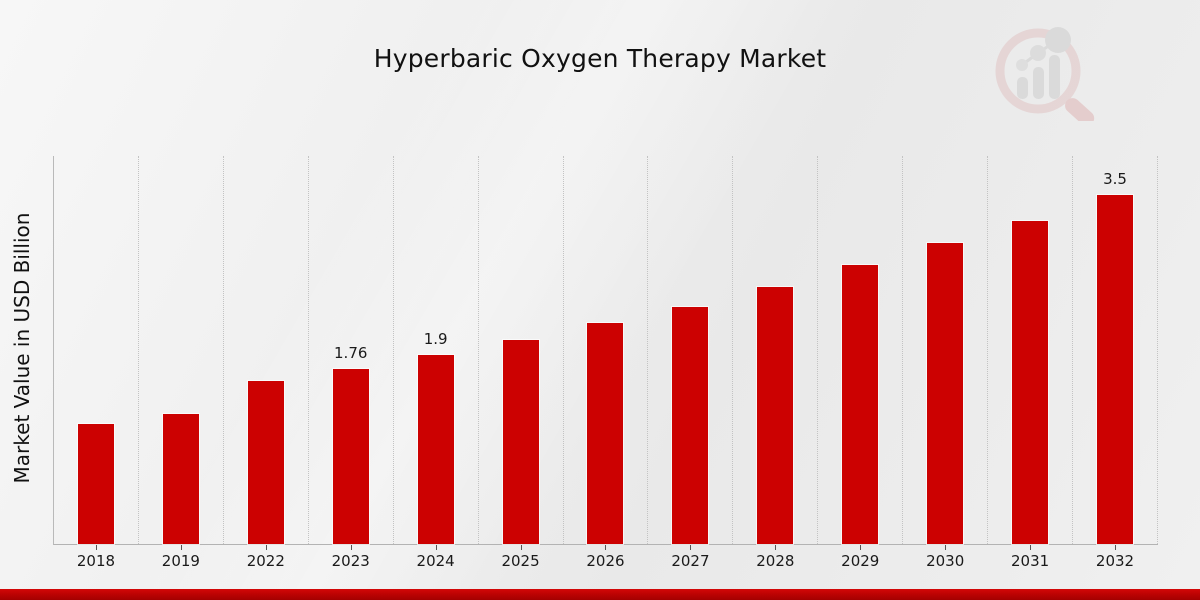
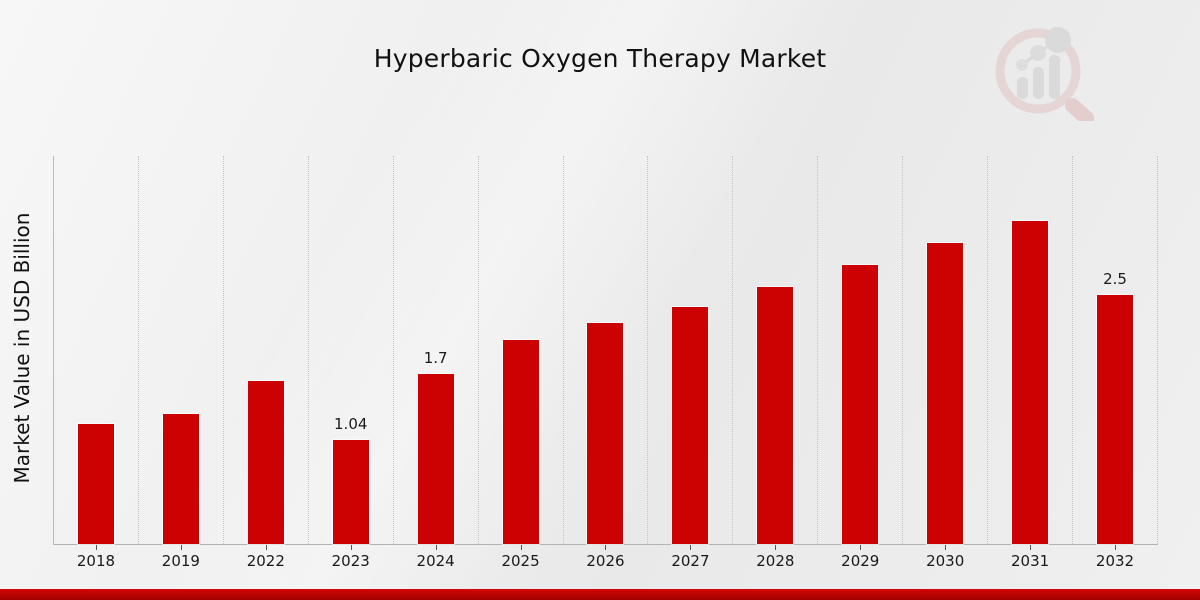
2023: 1.76 -> 1.04
2024: 1.9 -> 1.7
2032: 3.5 -> 2.5
